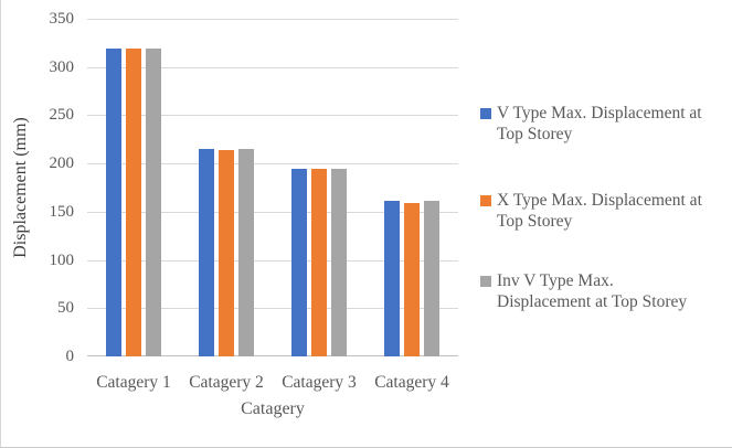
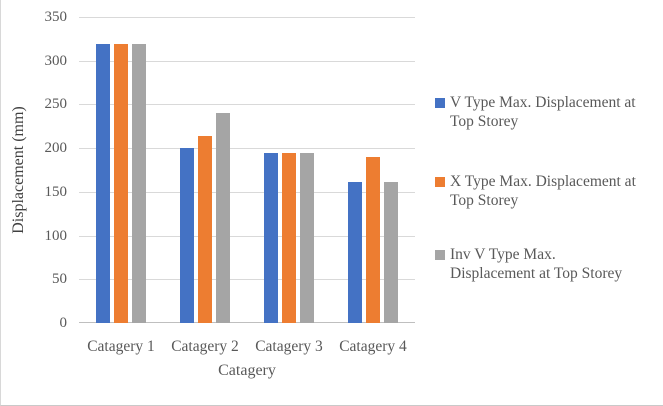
V Type Max. Displacement at Top Storey/Catagery 2: 220 -> 200
Inv V Type Max. Displacement at Top Storey/Catagery 2: 220 -> 240
X Type Max. Displacement at Top Storey/Catagery 4: 160 -> 190
